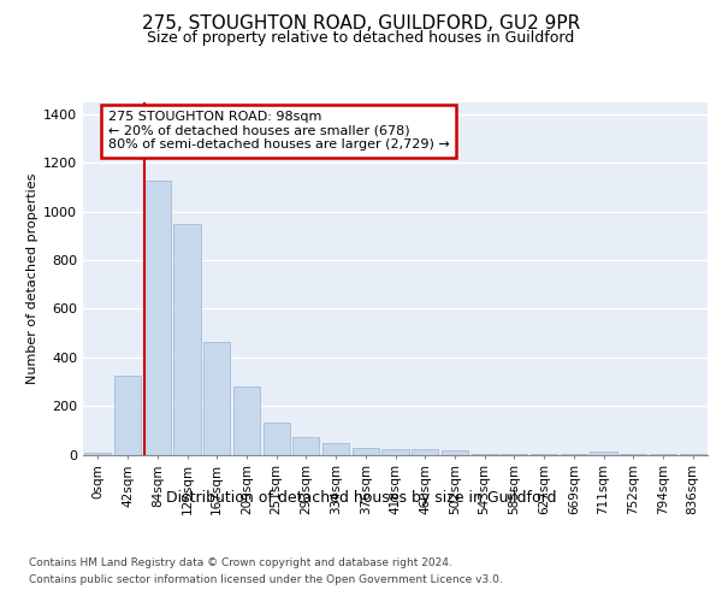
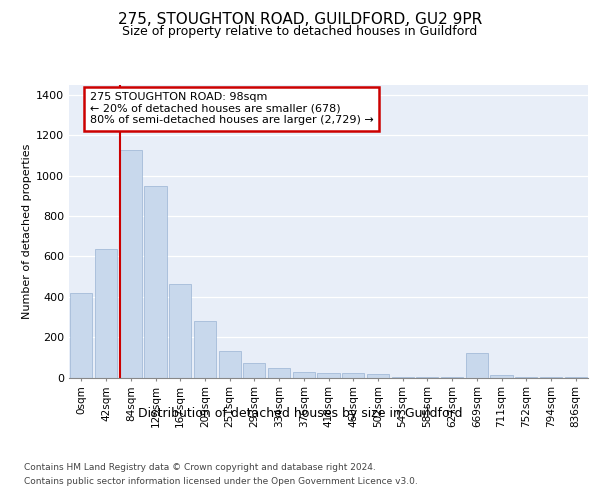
0sqm: 5 -> 420
42sqm: 325 -> 635
669sqm: 3 -> 120
